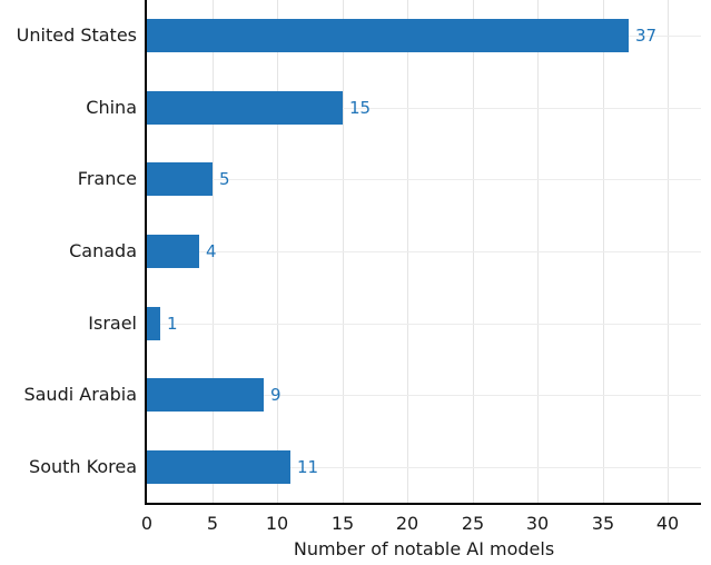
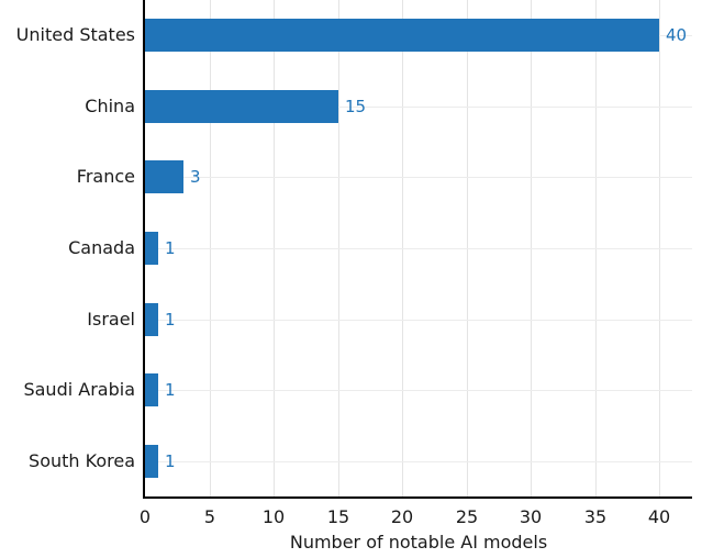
United States: 37 -> 40
France: 5 -> 3
Canada: 4 -> 1
Saudi Arabia: 9 -> 1
South Korea: 11 -> 1
